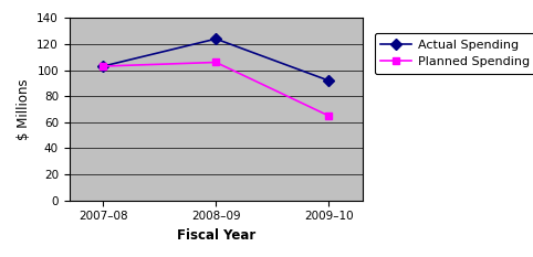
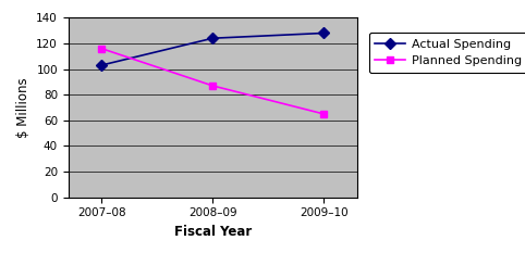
Planned Spending/2007–08: 103 -> 116
Planned Spending/2008–09: 106 -> 87
Actual Spending/2009–10: 92 -> 128
